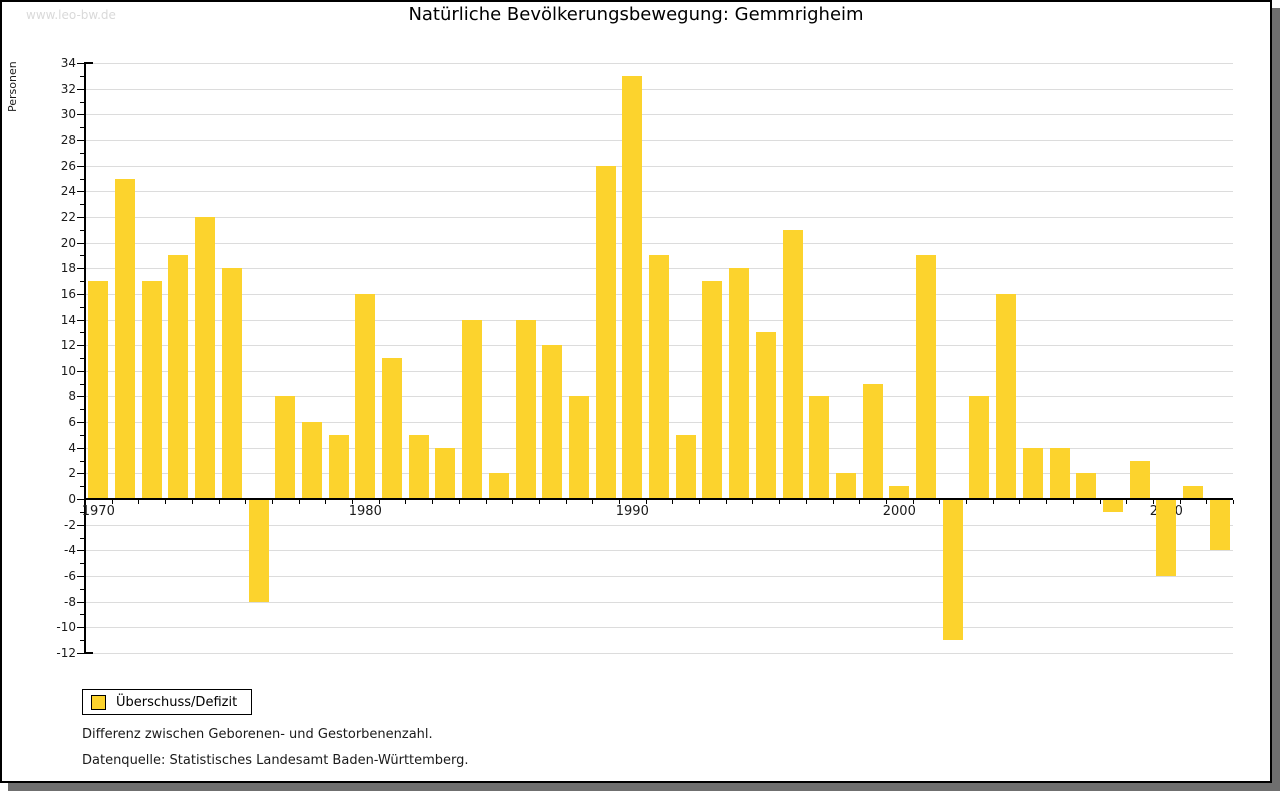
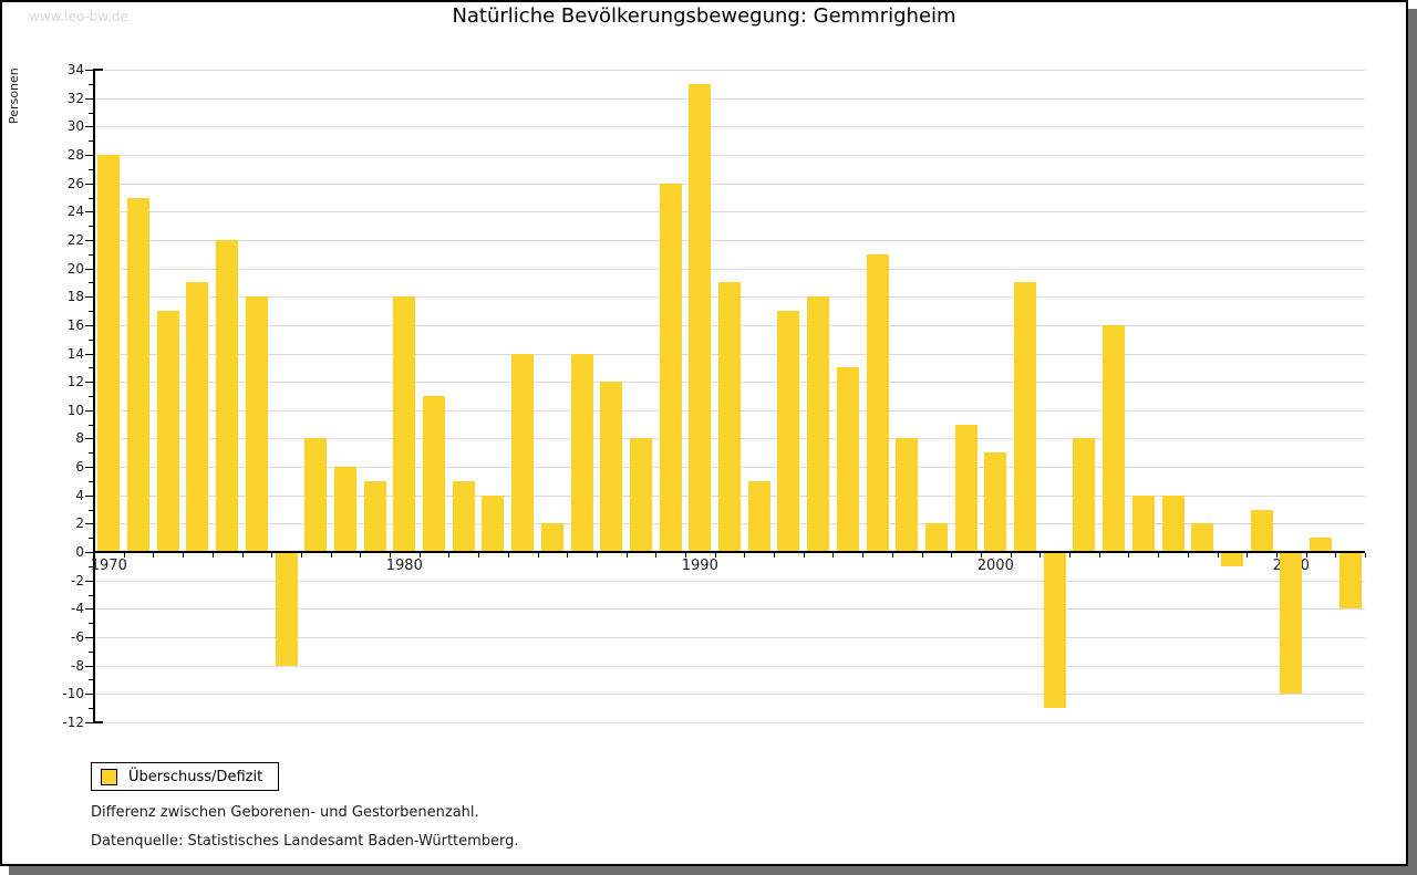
1970: 17 -> 28
1980: 16 -> 18
2000: 1 -> 7
2010: -6 -> -10
